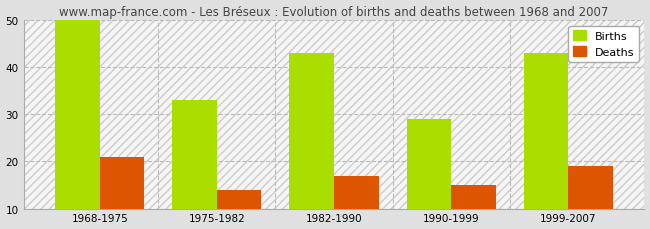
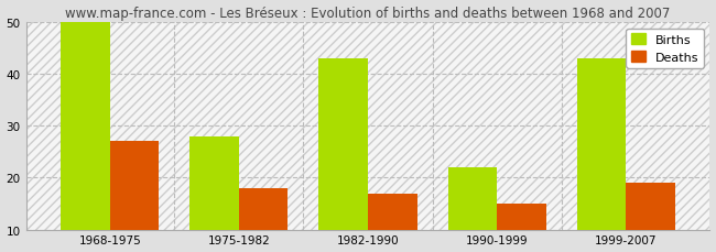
Deaths/1968-1975: 21 -> 27
Births/1975-1982: 33 -> 28
Deaths/1975-1982: 14 -> 18
Births/1990-1999: 29 -> 22
